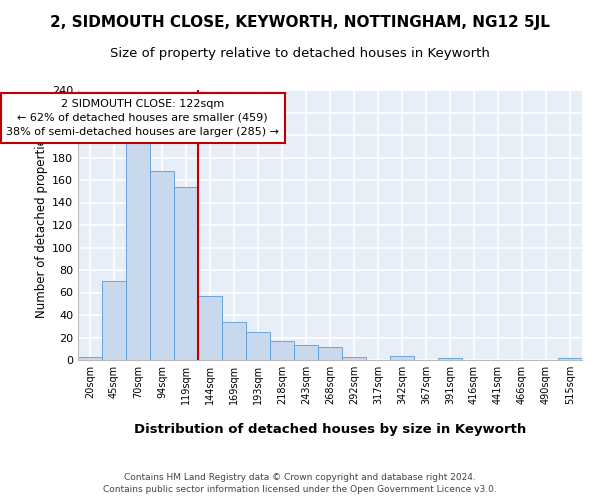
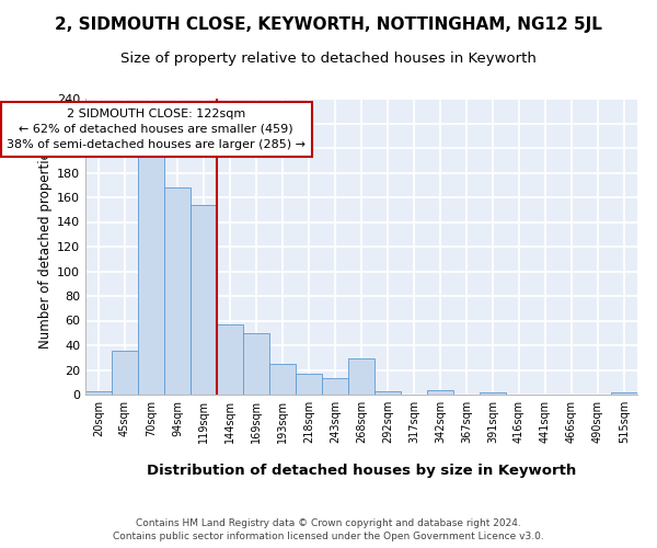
45sqm: 70 -> 36
169sqm: 34 -> 50
268sqm: 12 -> 29
